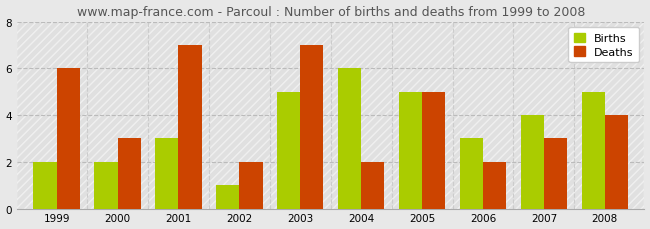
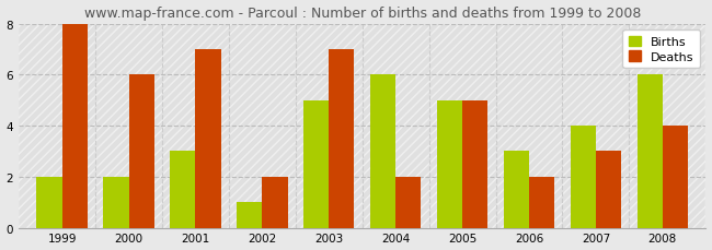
Deaths/1999: 6 -> 8
Deaths/2000: 3 -> 6
Births/2008: 5 -> 6
